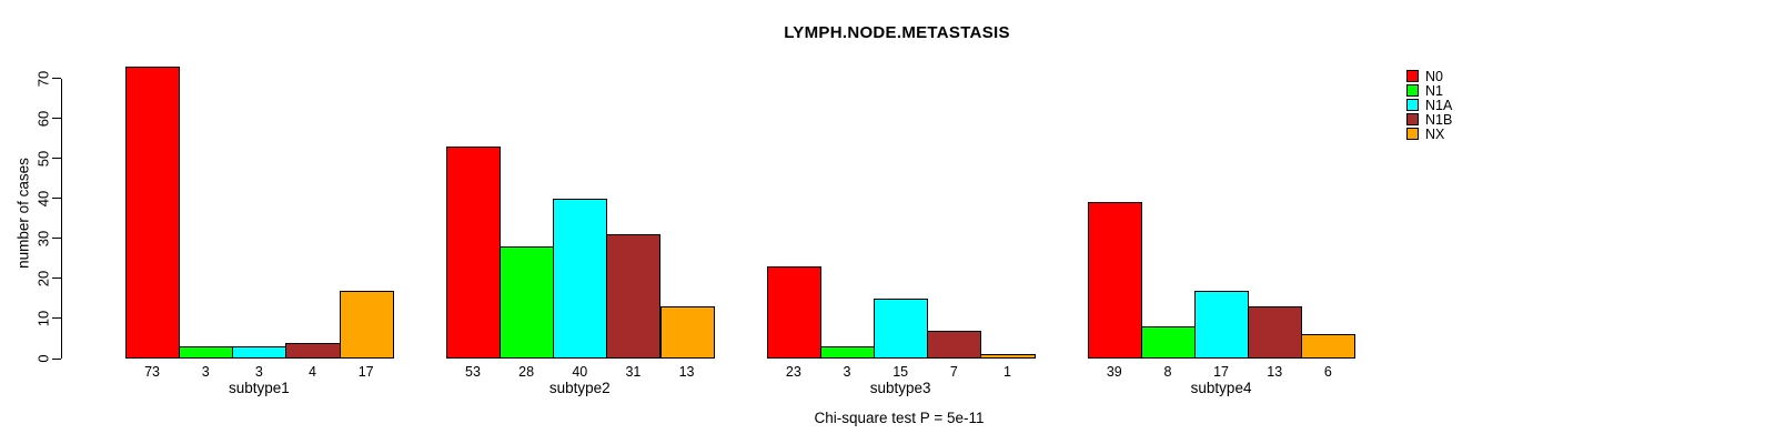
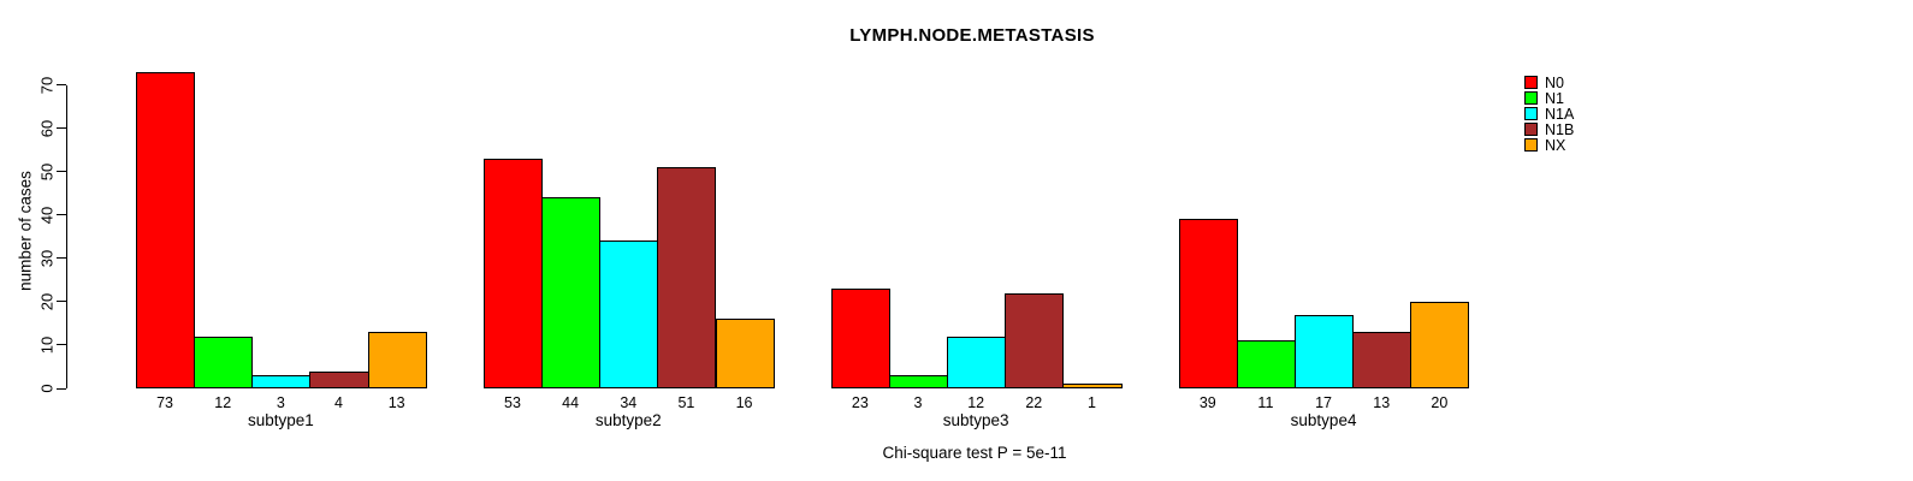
N1/subtype1: 3 -> 12
NX/subtype1: 17 -> 13
N1/subtype2: 28 -> 44
N1A/subtype2: 40 -> 34
N1B/subtype2: 31 -> 51
NX/subtype2: 13 -> 16
N1A/subtype3: 15 -> 12
N1B/subtype3: 7 -> 22
N1/subtype4: 8 -> 11
NX/subtype4: 6 -> 20
